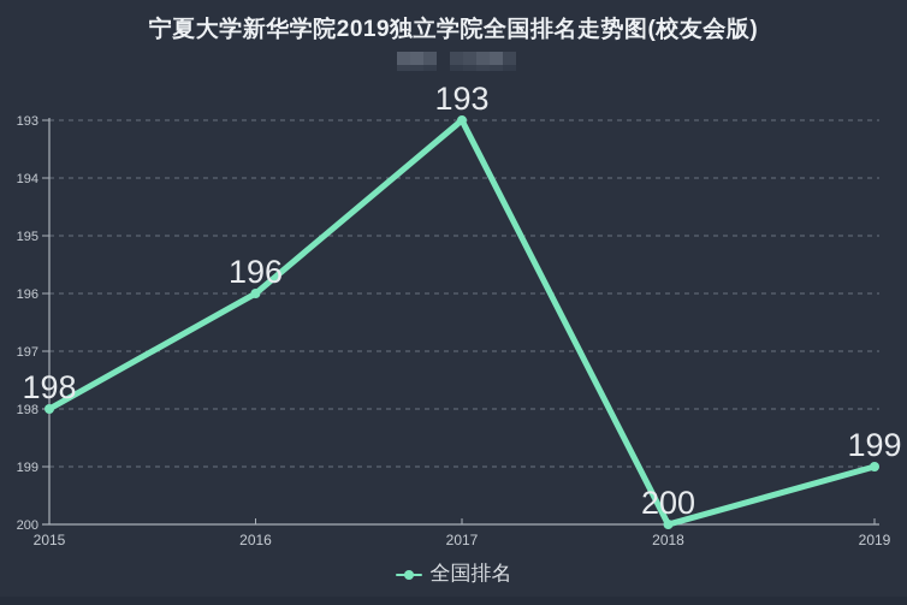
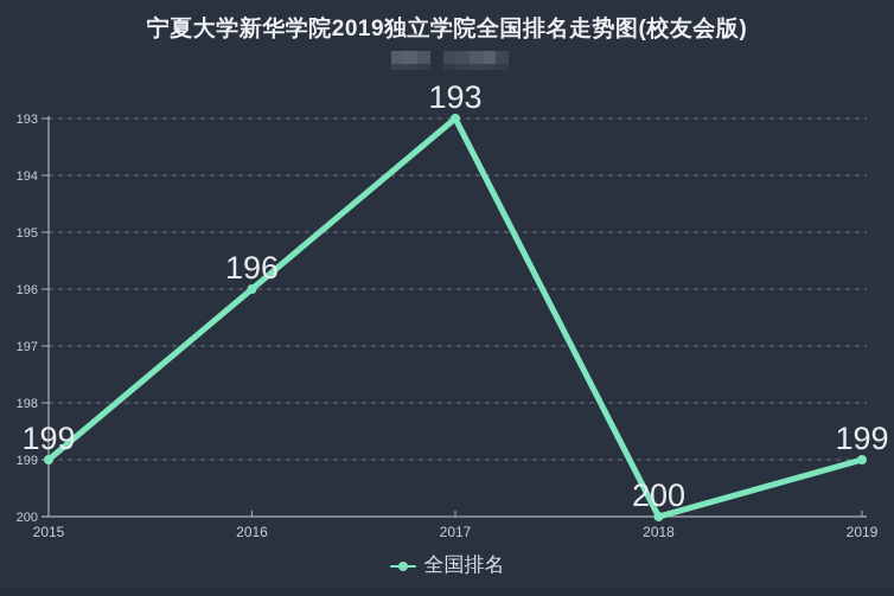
2015: 198 -> 199
